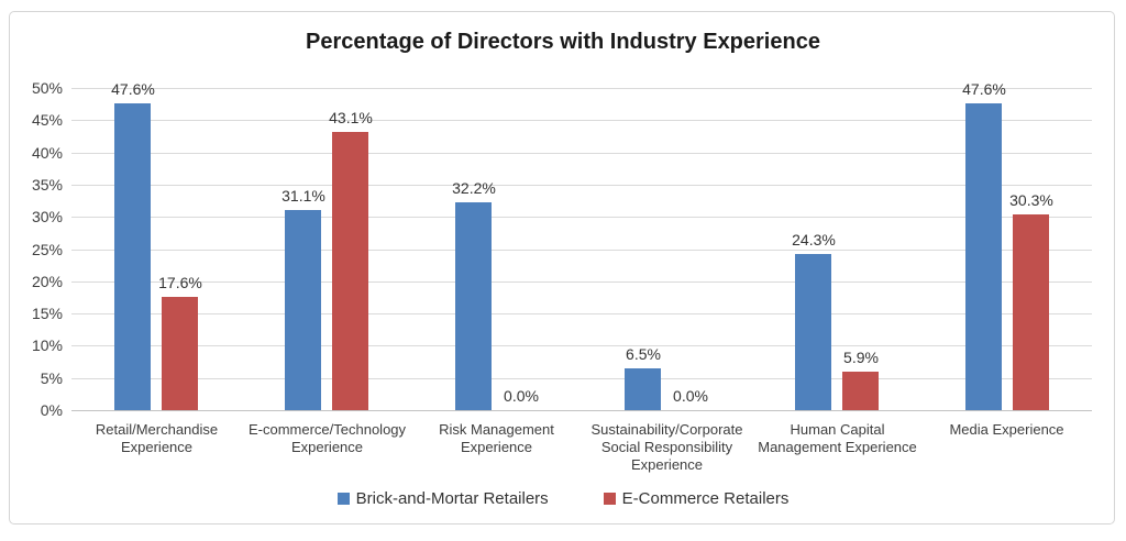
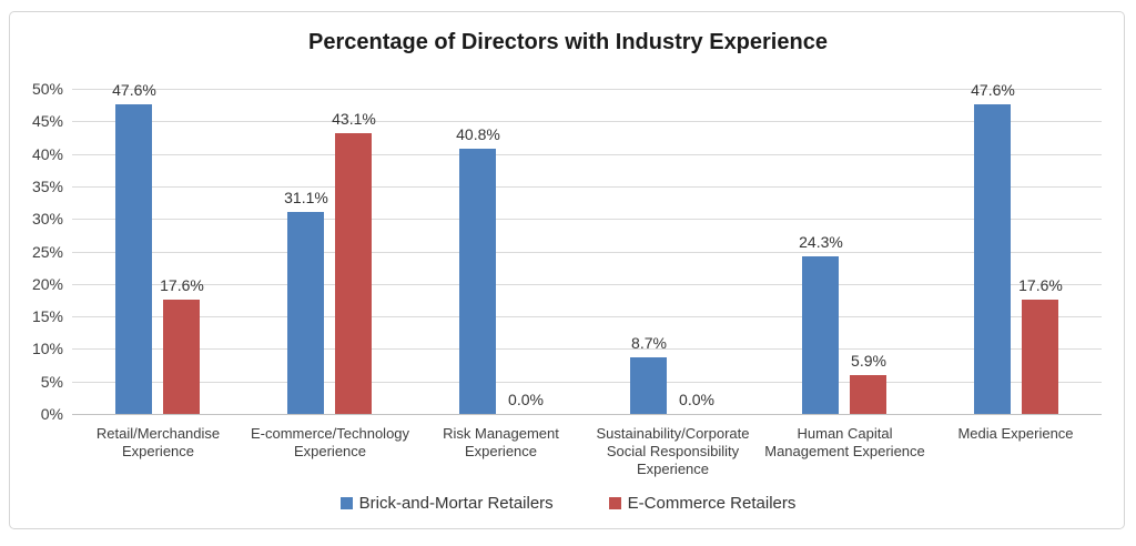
Brick-and-Mortar Retailers/Risk Management Experience: 32.2% -> 40.8%
Brick-and-Mortar Retailers/Sustainability/Corporate Social Responsibility Experience: 6.5% -> 8.7%
E-Commerce Retailers/Media Experience: 30.3% -> 17.6%
